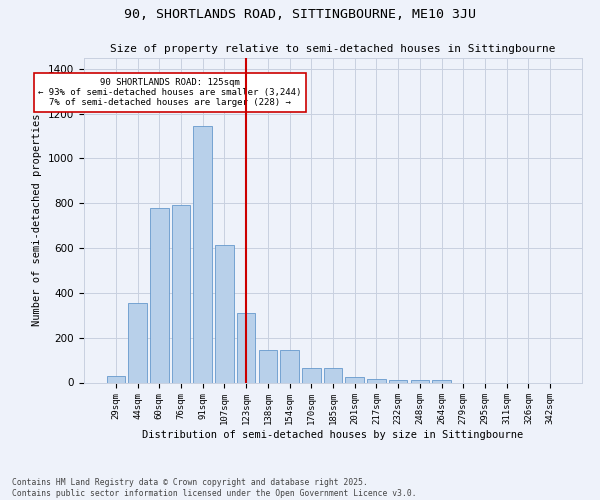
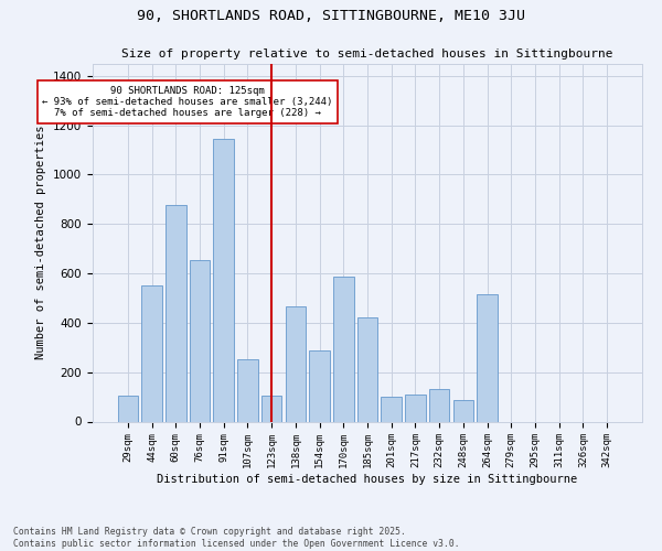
29sqm: 30 -> 105
44sqm: 355 -> 550
60sqm: 780 -> 875
76sqm: 790 -> 655
107sqm: 615 -> 250
123sqm: 310 -> 105
138sqm: 145 -> 465
154sqm: 145 -> 290
170sqm: 65 -> 585
185sqm: 65 -> 420
201sqm: 25 -> 100
217sqm: 15 -> 110
232sqm: 10 -> 130
248sqm: 10 -> 85
264sqm: 10 -> 515
